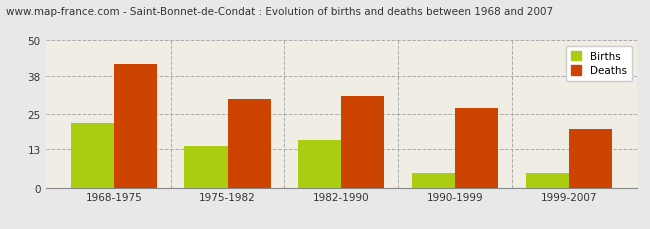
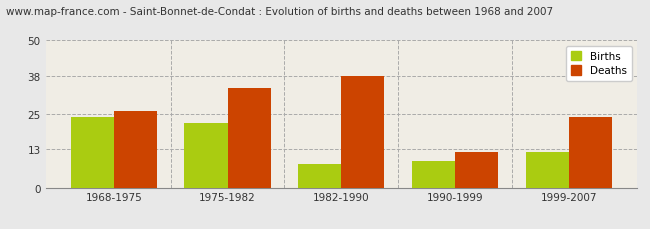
Births/1968-1975: 22 -> 24
Deaths/1968-1975: 42 -> 26
Births/1975-1982: 14 -> 22
Deaths/1975-1982: 30 -> 34
Births/1982-1990: 16 -> 8
Deaths/1982-1990: 31 -> 38
Births/1990-1999: 5 -> 9
Deaths/1990-1999: 27 -> 12
Births/1999-2007: 5 -> 12
Deaths/1999-2007: 20 -> 24
